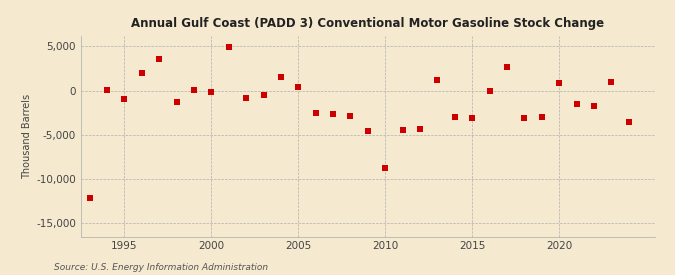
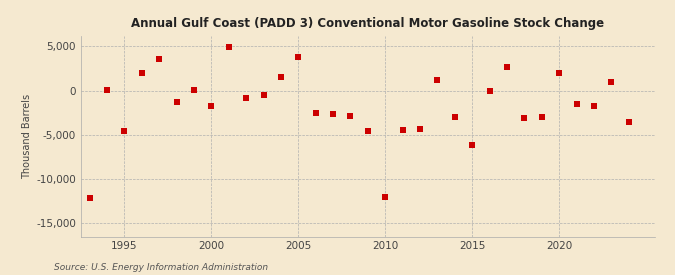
1995: -900 -> -4,600
2000: -200 -> -1,800
2005: 400 -> 3,800
2010: -8,700 -> -12,000
2015: -3,100 -> -6,200
2020: 900 -> 2,000
